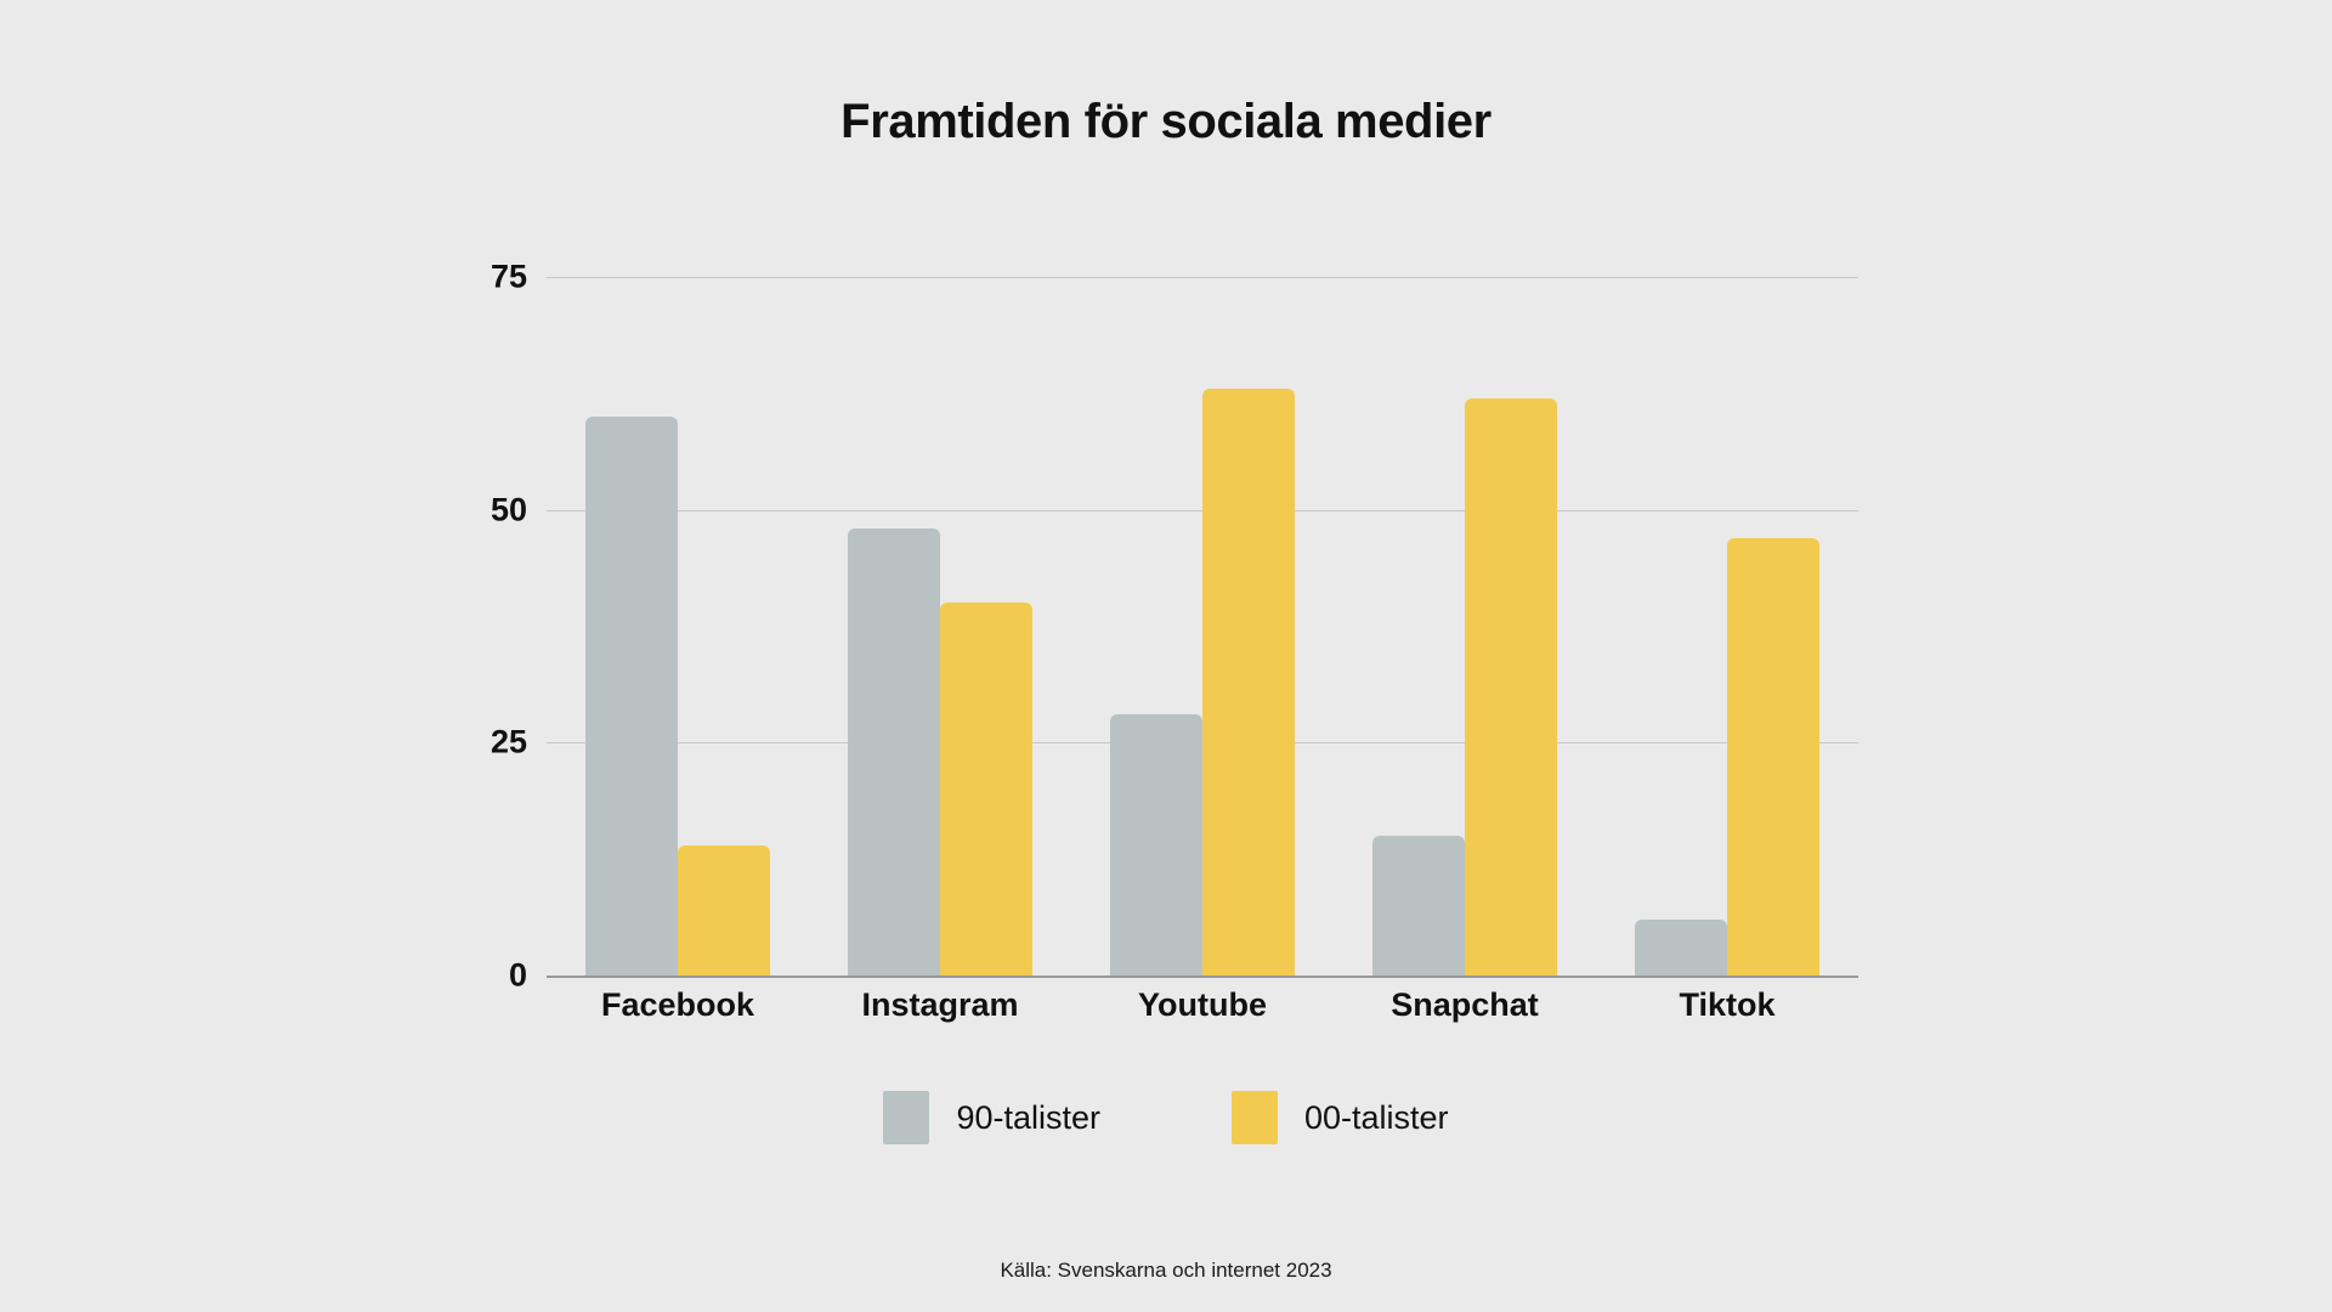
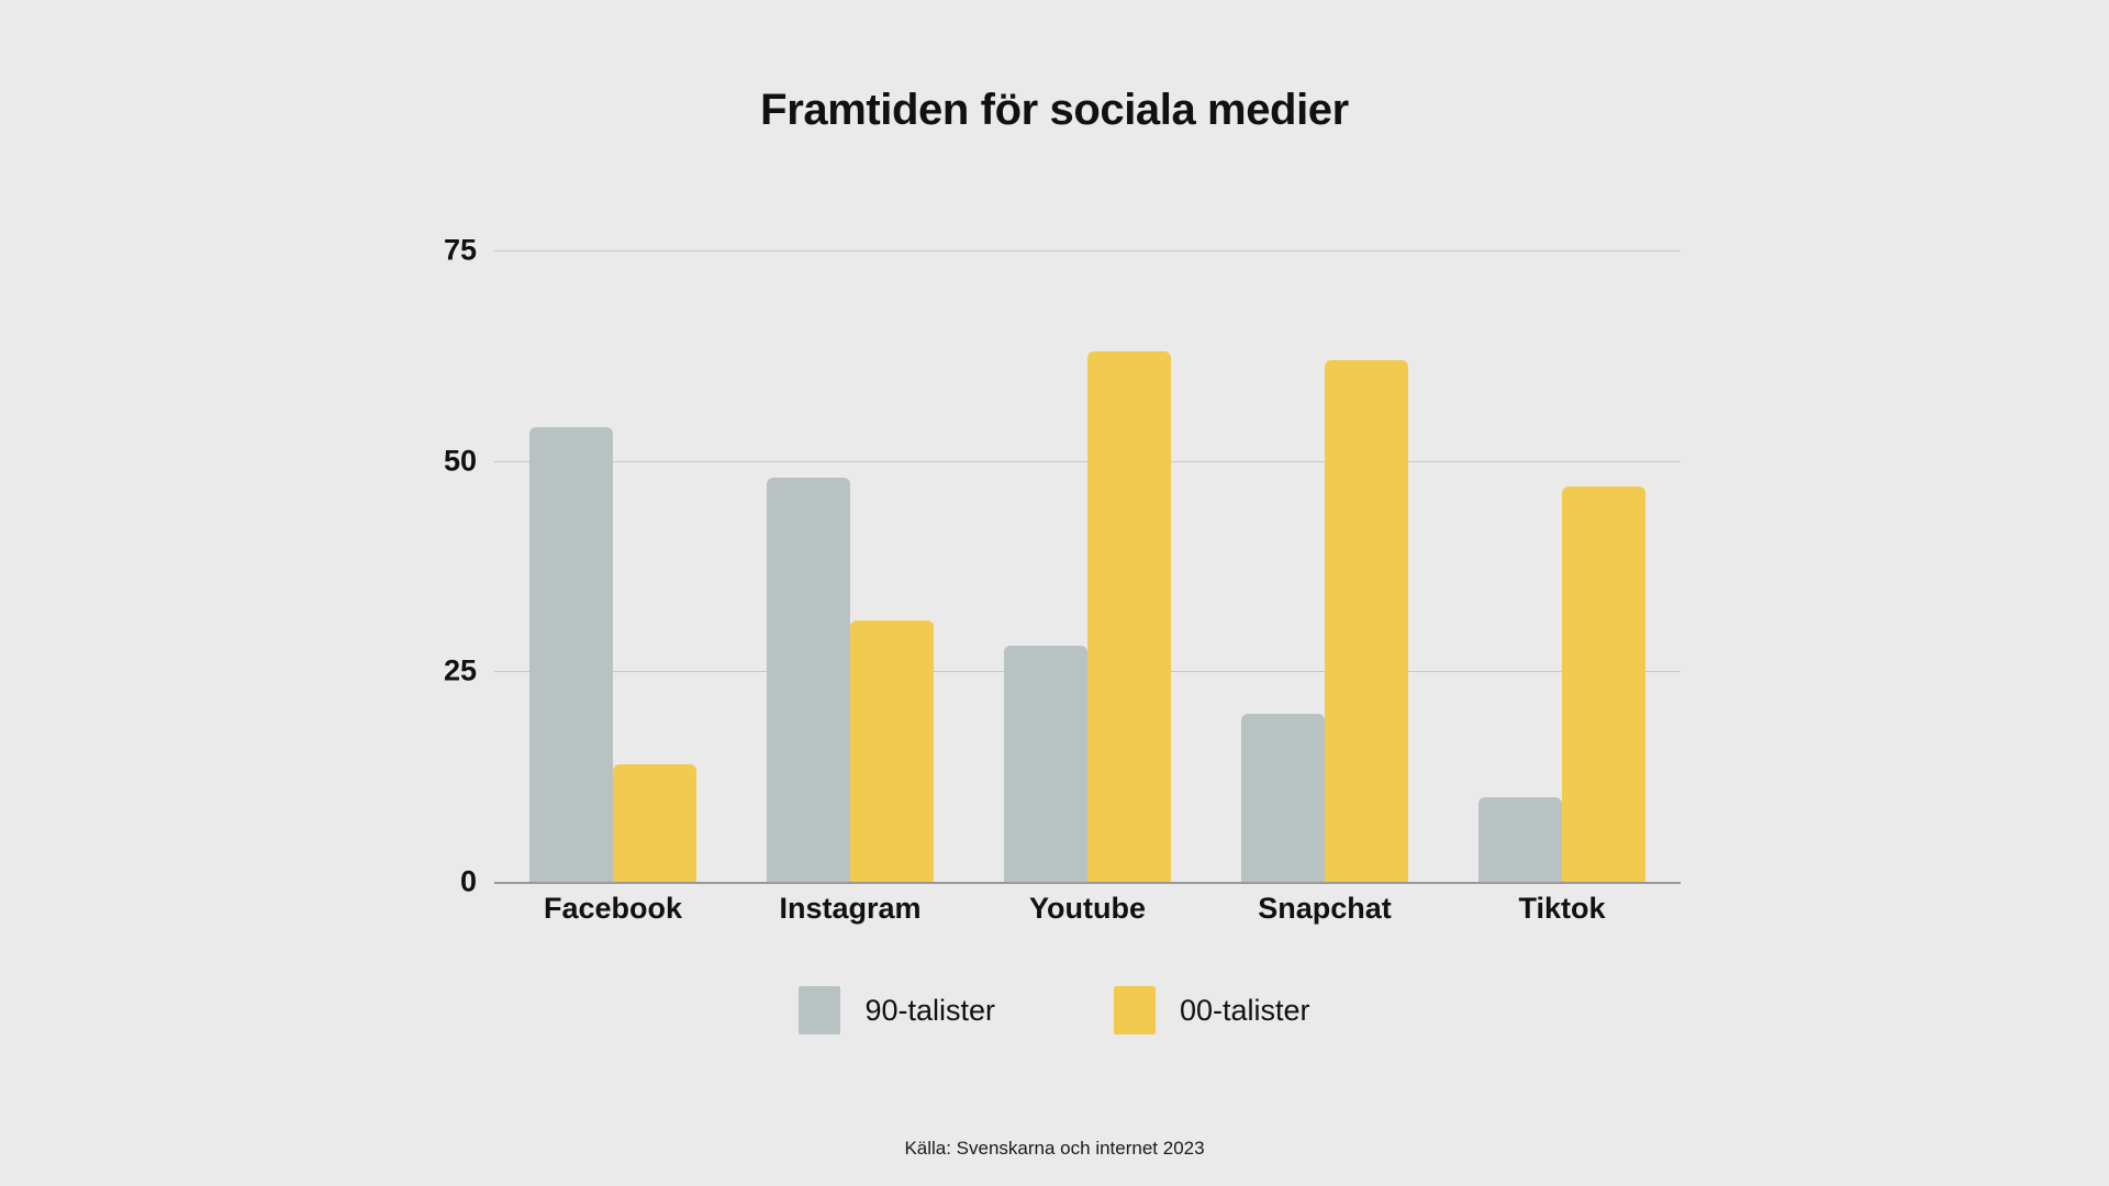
90-talister/Facebook: 60 -> 54
00-talister/Instagram: 40 -> 31
90-talister/Snapchat: 15 -> 20
90-talister/Tiktok: 6 -> 10
